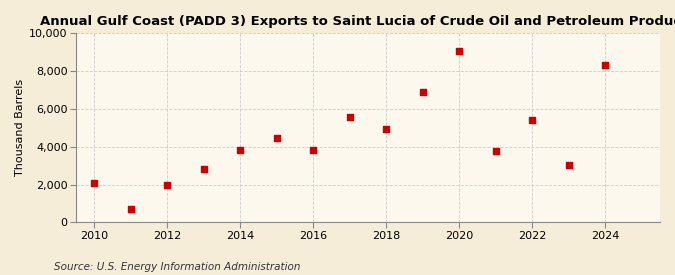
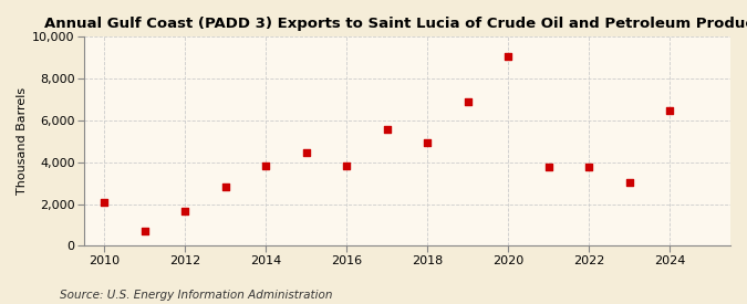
2012: 2,000 -> 1,600
2022: 5,400 -> 3,800
2024: 8,300 -> 6,400
